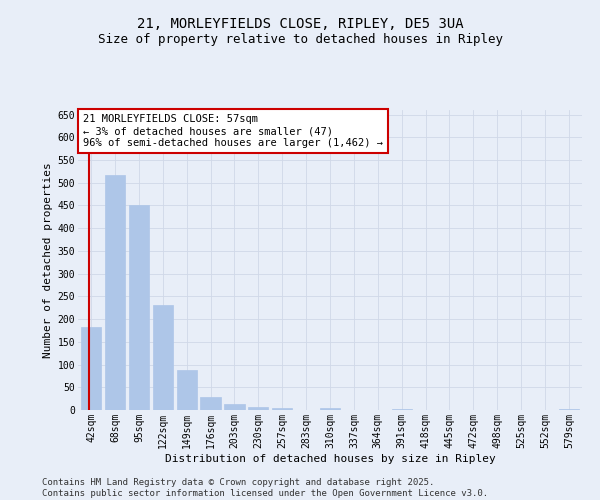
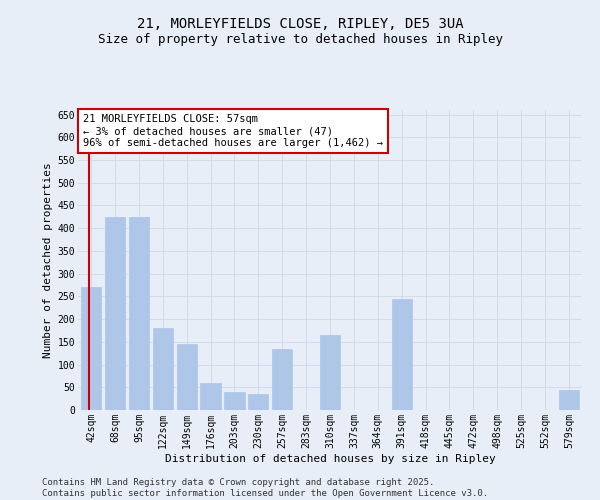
42sqm: 183 -> 270
68sqm: 518 -> 425
95sqm: 450 -> 425
122sqm: 232 -> 180
149sqm: 87 -> 145
176sqm: 28 -> 60
203sqm: 14 -> 40
230sqm: 7 -> 35
257sqm: 5 -> 135
310sqm: 5 -> 165
391sqm: 2 -> 245
579sqm: 2 -> 45
